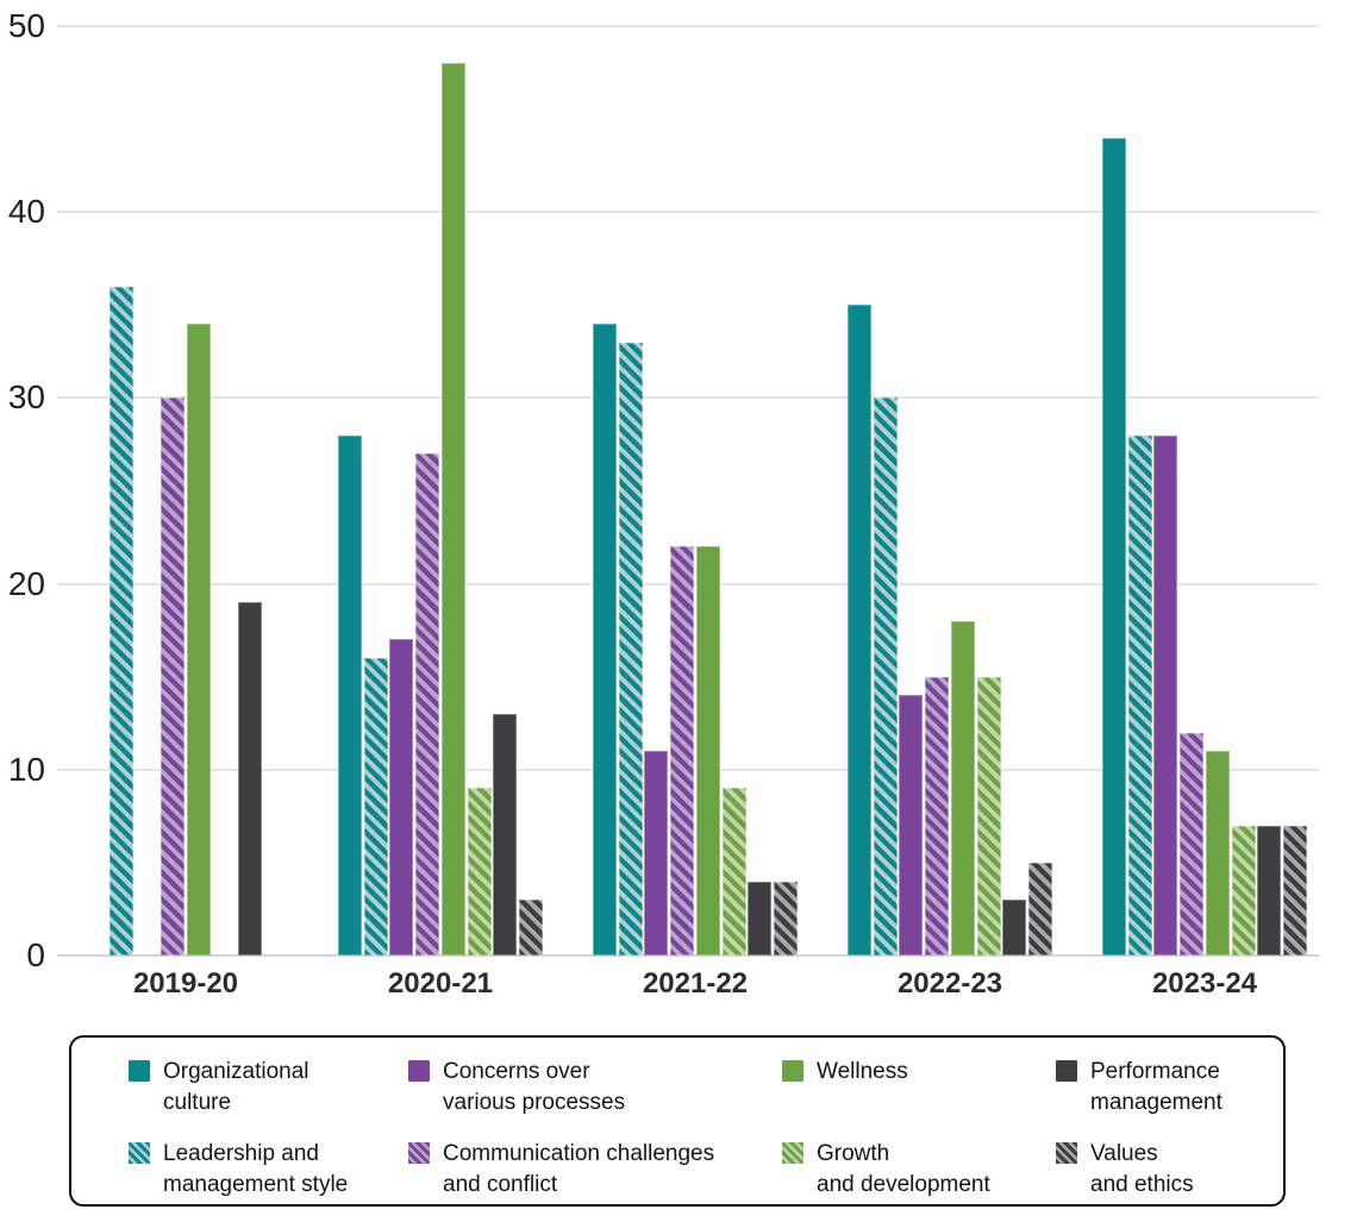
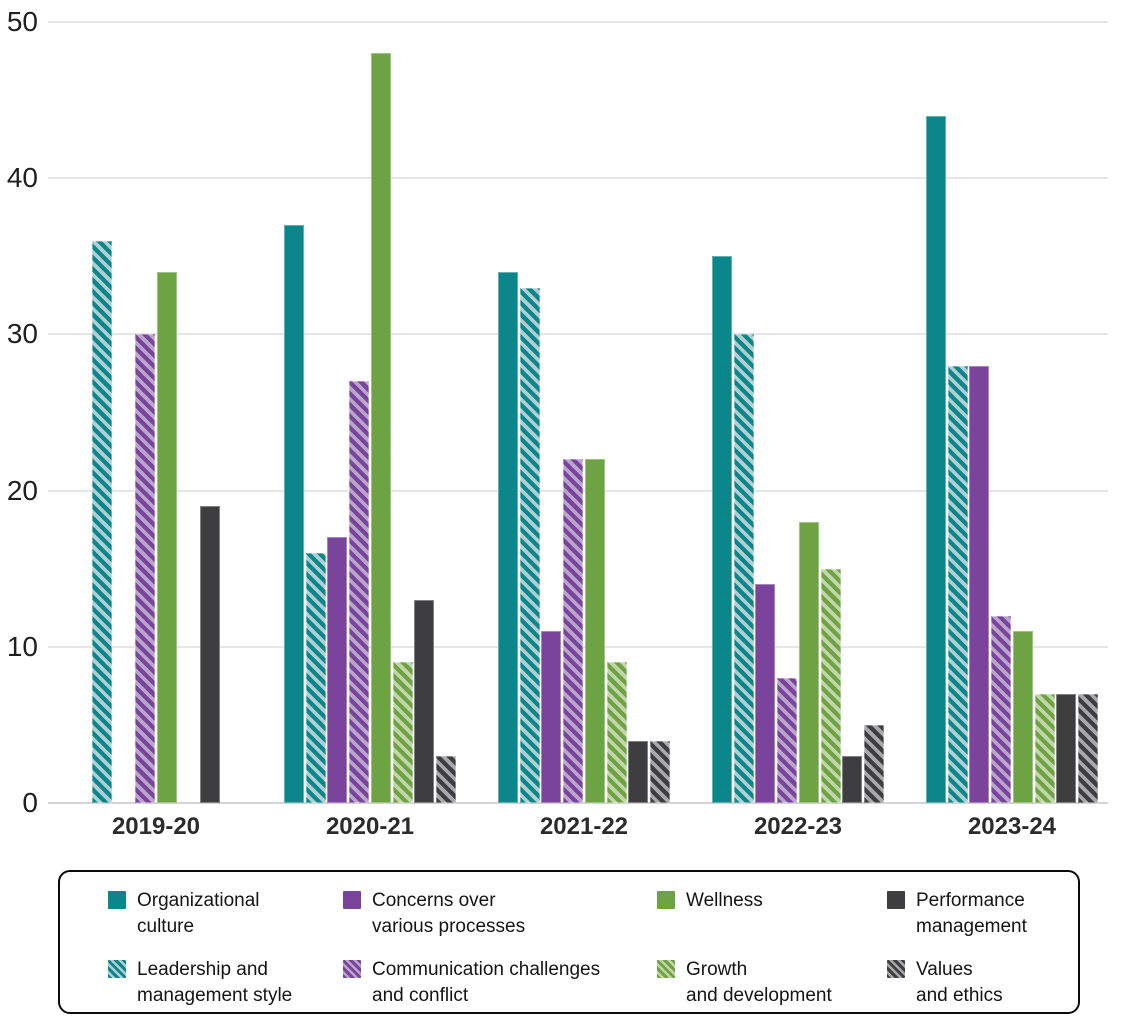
Organizational culture/2020-21: 28 -> 37
Communication challenges and conflict/2022-23: 15 -> 8
